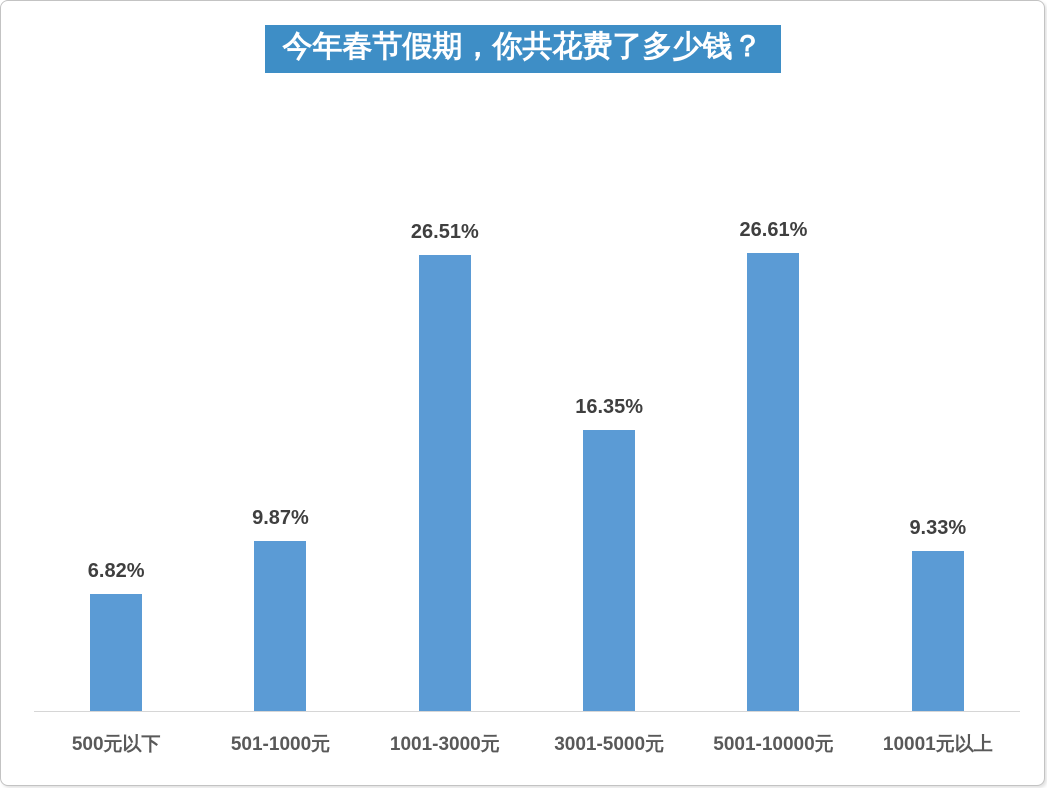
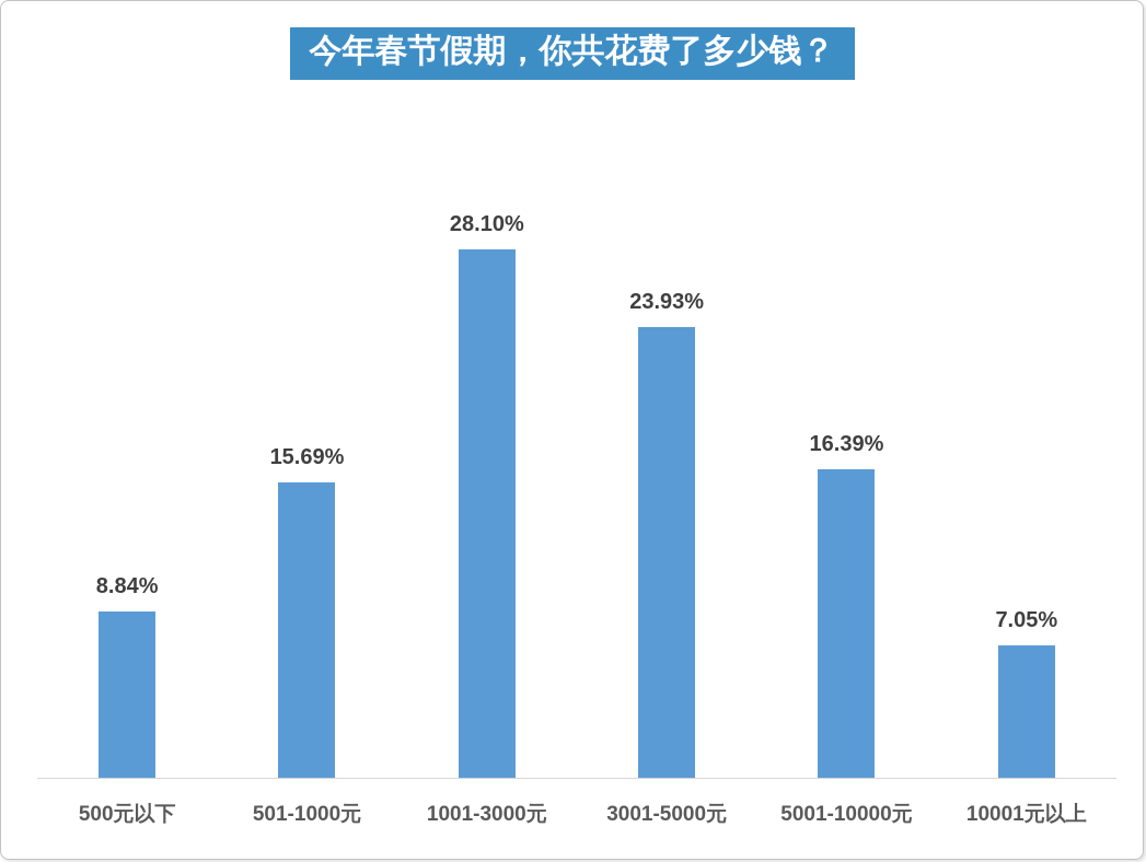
500元以下: 6.82% -> 8.84%
501-1000元: 9.87% -> 15.69%
1001-3000元: 26.51% -> 28.10%
3001-5000元: 16.35% -> 23.93%
5001-10000元: 26.61% -> 16.39%
10001元以上: 9.33% -> 7.05%
